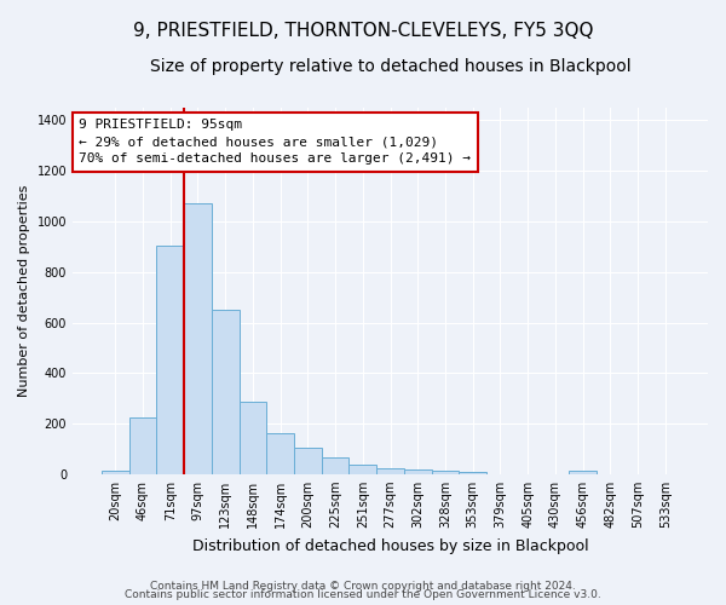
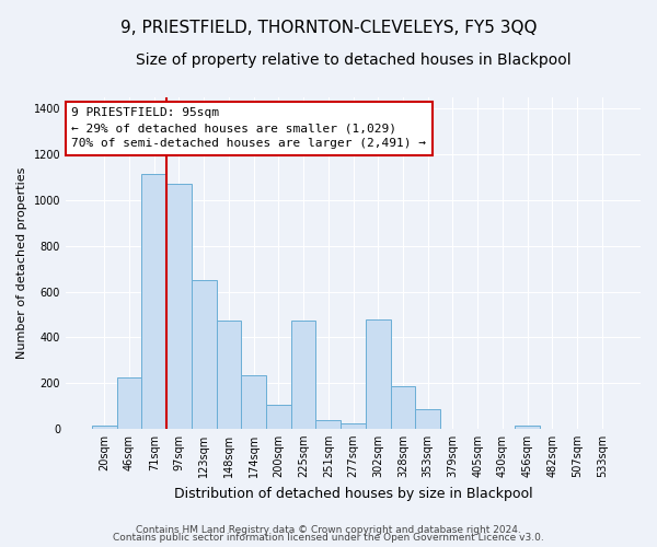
71sqm: 905 -> 1115
148sqm: 285 -> 475
174sqm: 160 -> 235
225sqm: 68 -> 475
302sqm: 20 -> 480
328sqm: 15 -> 185
353sqm: 10 -> 85
